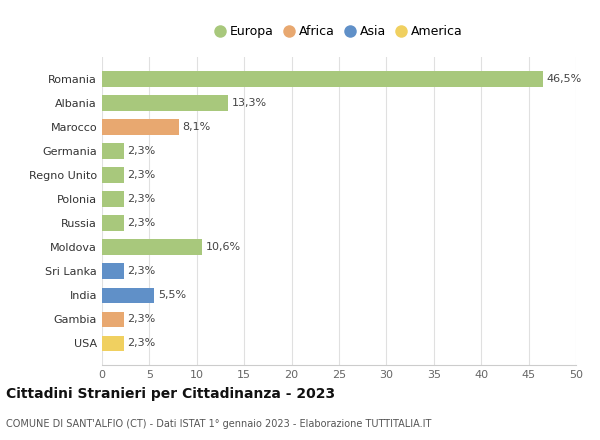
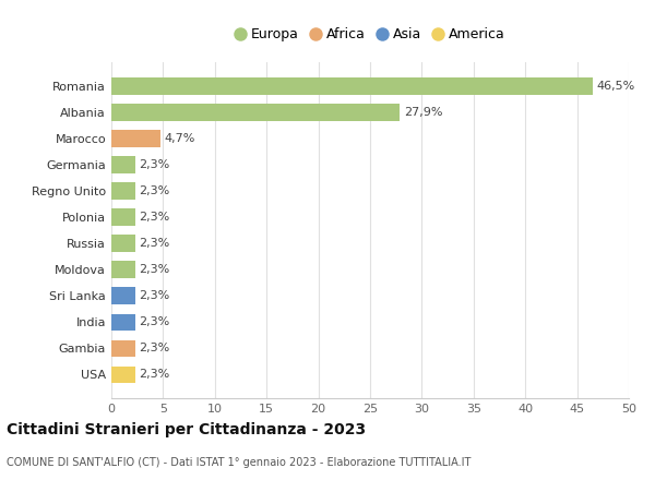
Albania: 13,3% -> 27,9%
Marocco: 8,1% -> 4,7%
Moldova: 10,6% -> 2,3%
India: 5,5% -> 2,3%
